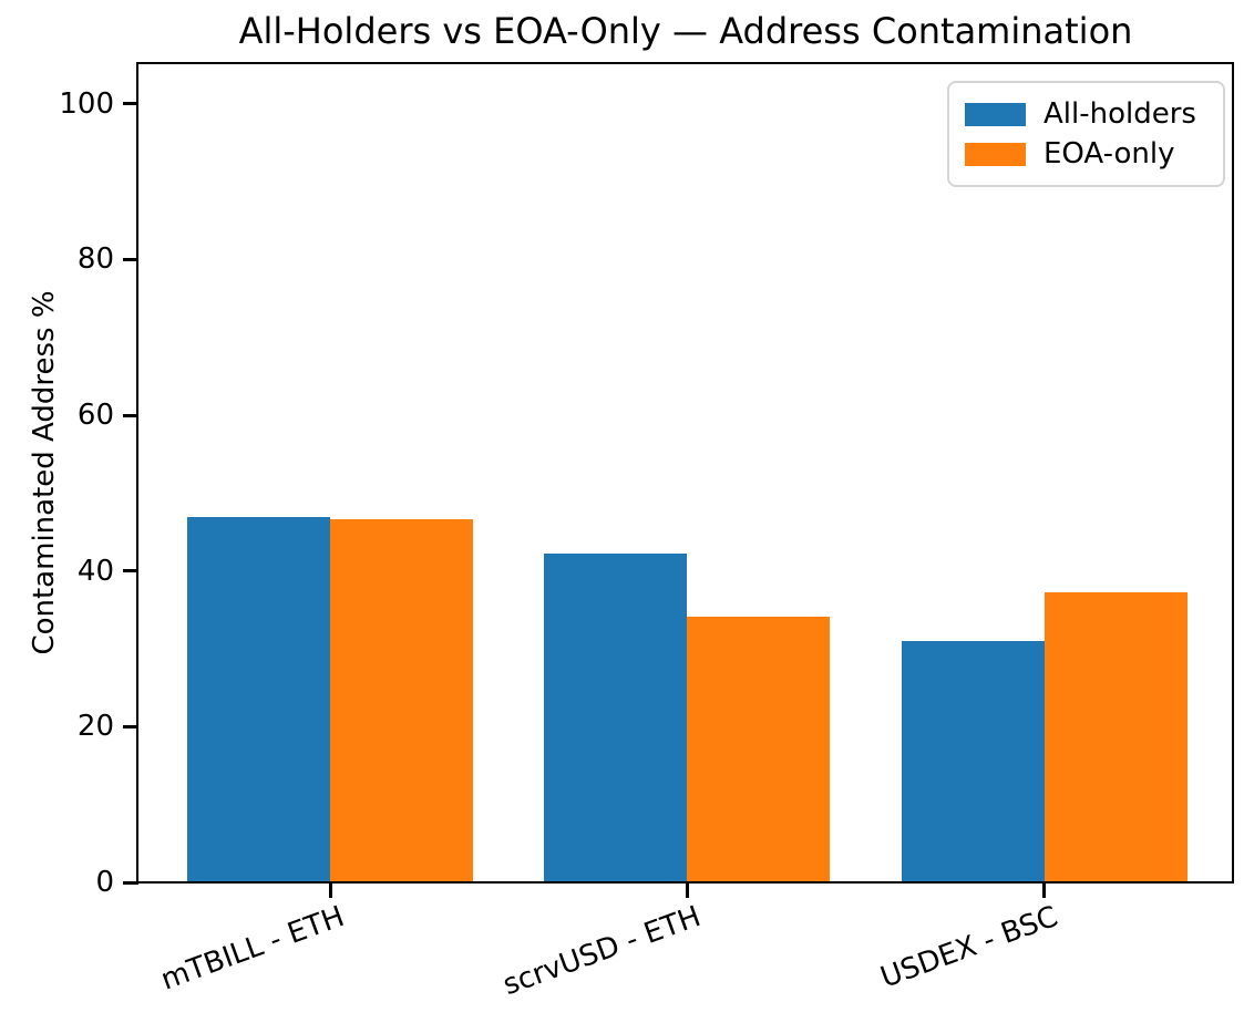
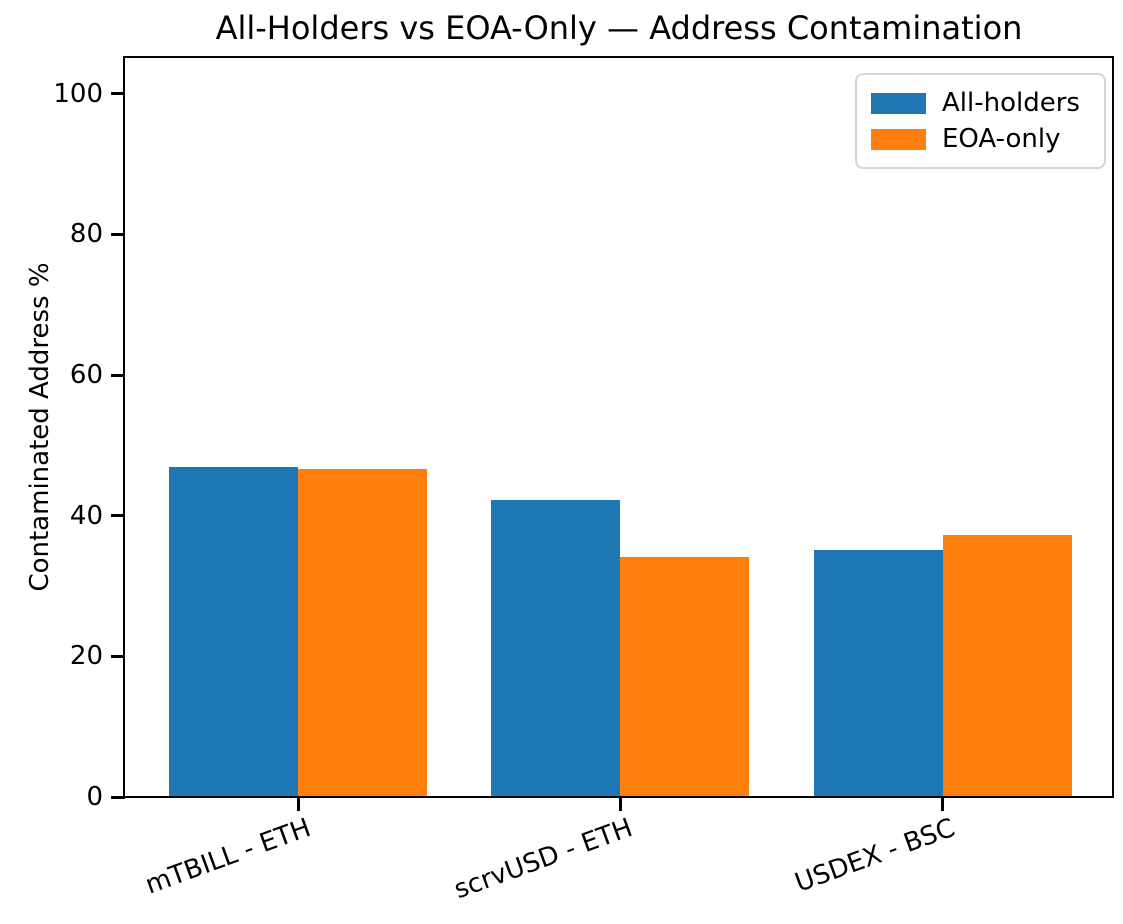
All-holders/USDEX - BSC: 31 -> 35
